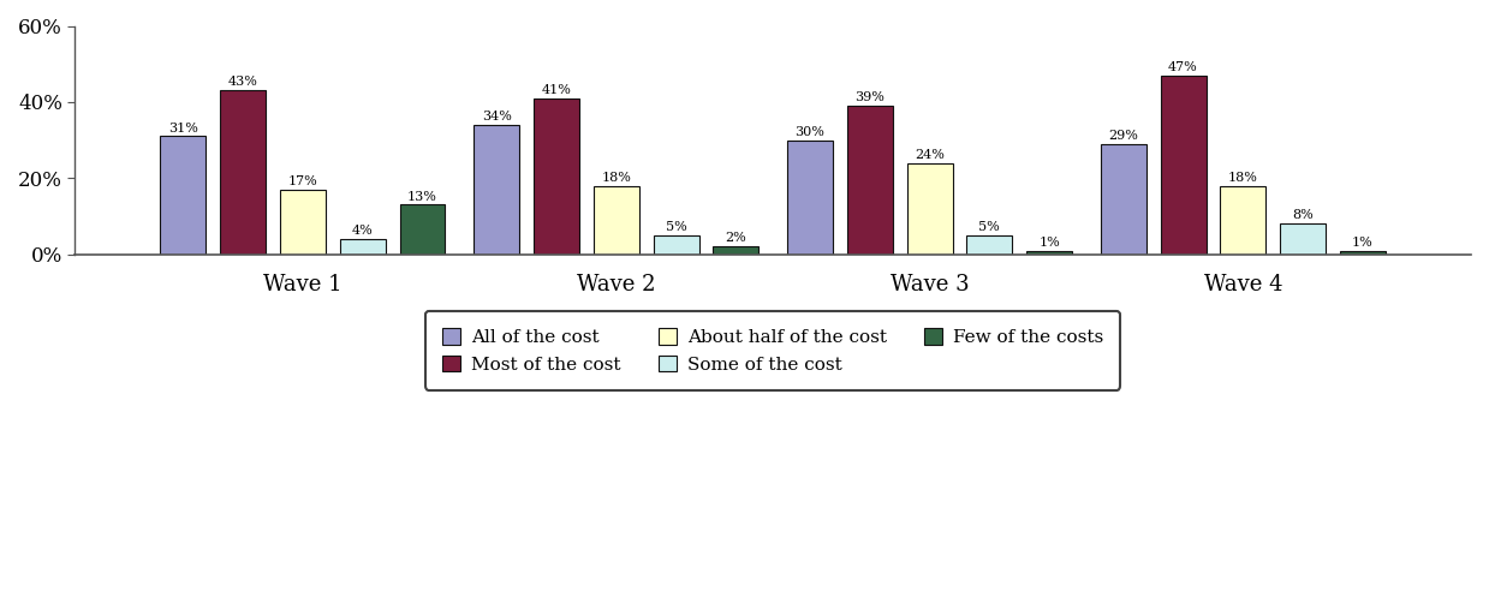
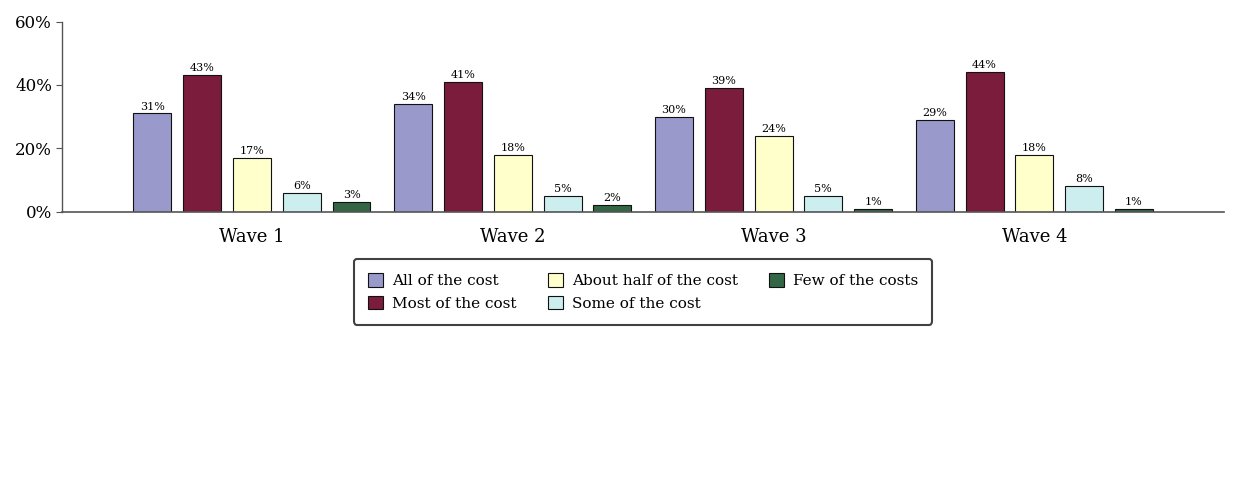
Some of the cost/Wave 1: 4% -> 6%
Few of the costs/Wave 1: 13% -> 3%
Most of the cost/Wave 4: 47% -> 44%
